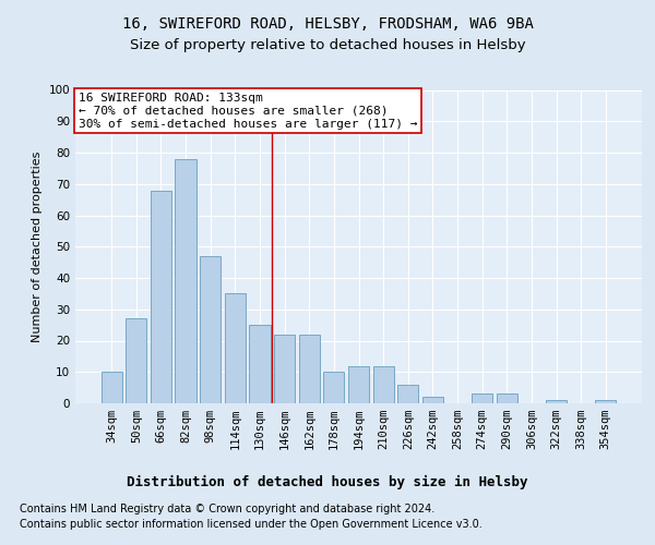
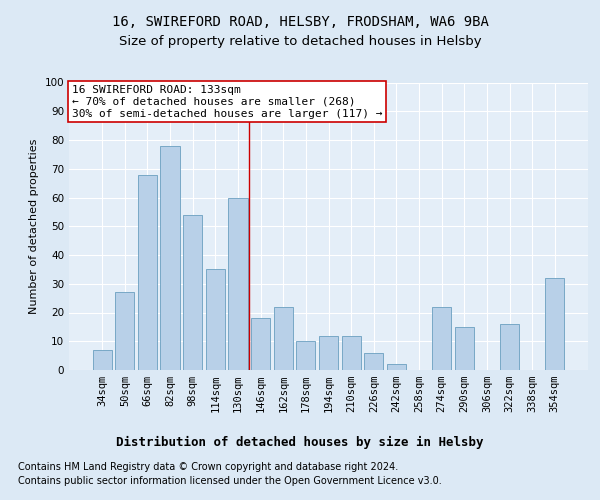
34sqm: 10 -> 7
98sqm: 47 -> 54
130sqm: 25 -> 60
146sqm: 22 -> 18
274sqm: 3 -> 22
290sqm: 3 -> 15
322sqm: 1 -> 16
354sqm: 1 -> 32
